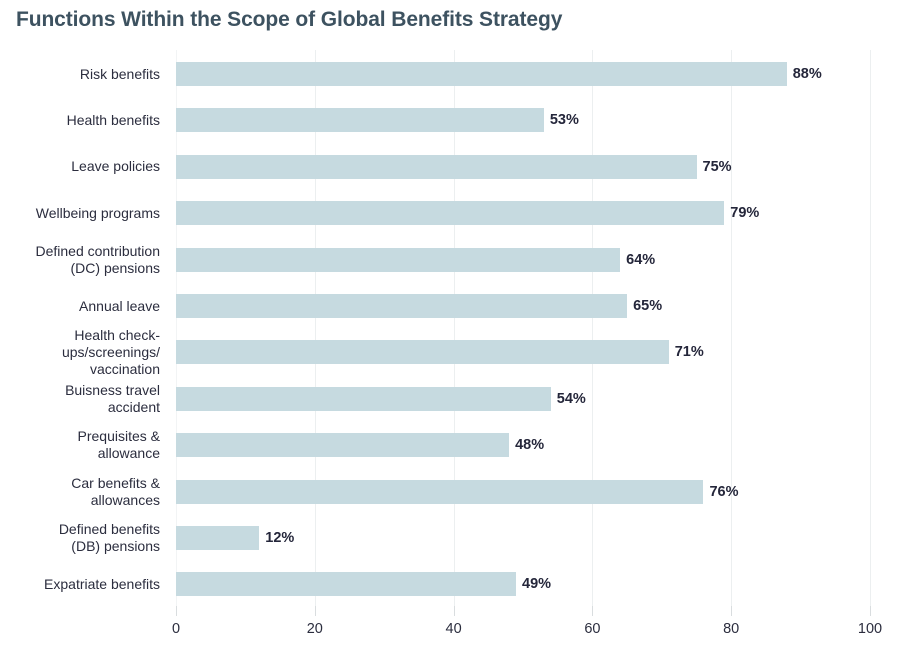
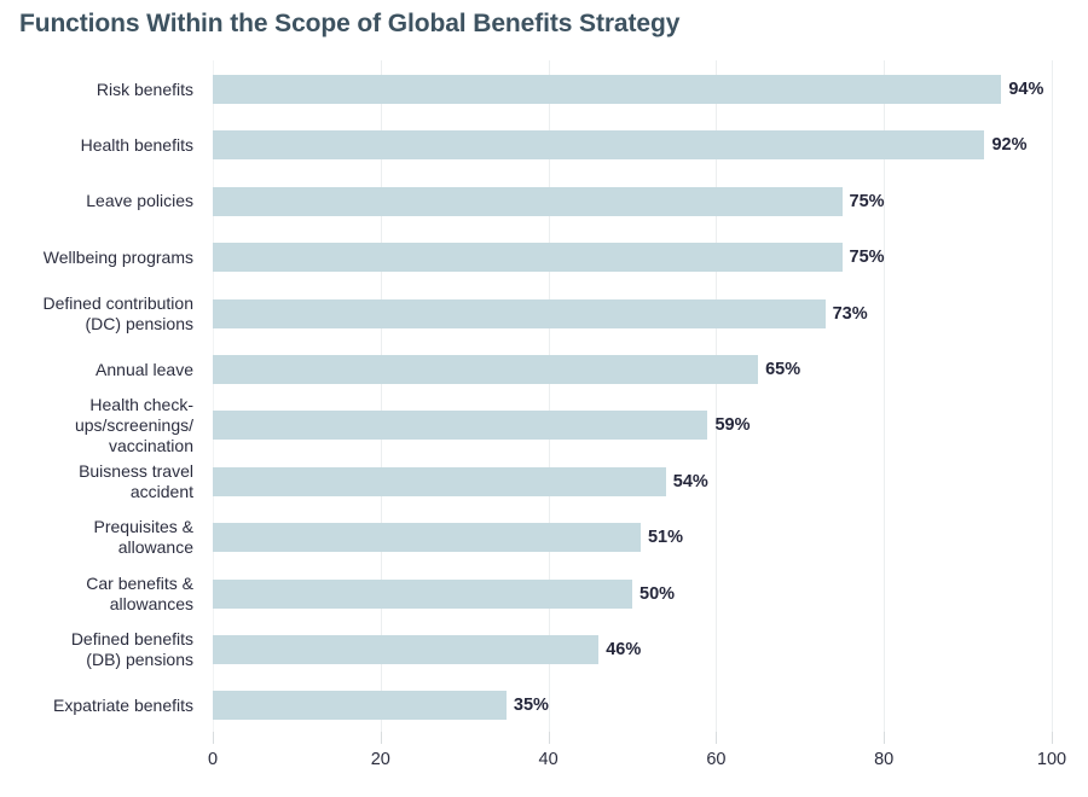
Risk benefits: 88% -> 94%
Health benefits: 53% -> 92%
Wellbeing programs: 79% -> 75%
Defined contribution (DC) pensions: 64% -> 73%
Health check-ups/screenings/vaccination: 71% -> 59%
Prequisites & allowance: 48% -> 51%
Car benefits & allowances: 76% -> 50%
Defined benefits (DB) pensions: 12% -> 46%
Expatriate benefits: 49% -> 35%
